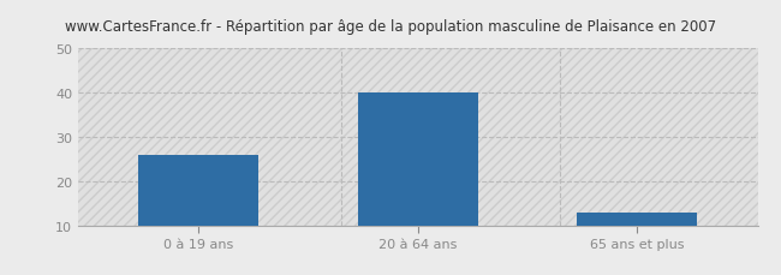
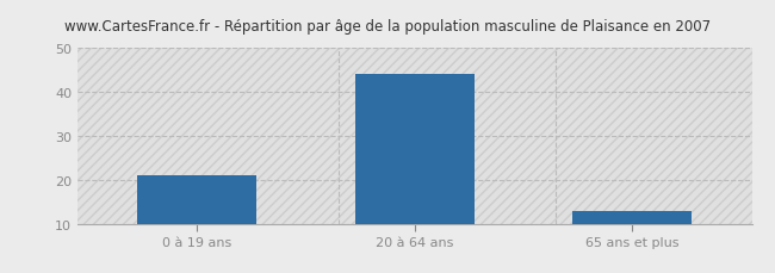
0 à 19 ans: 26 -> 21
20 à 64 ans: 40 -> 44
